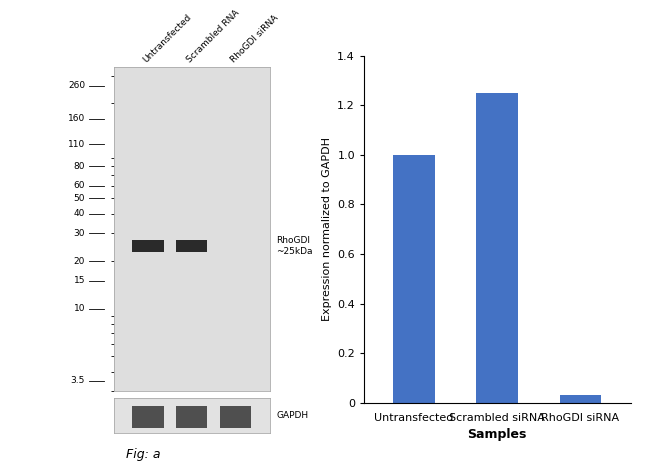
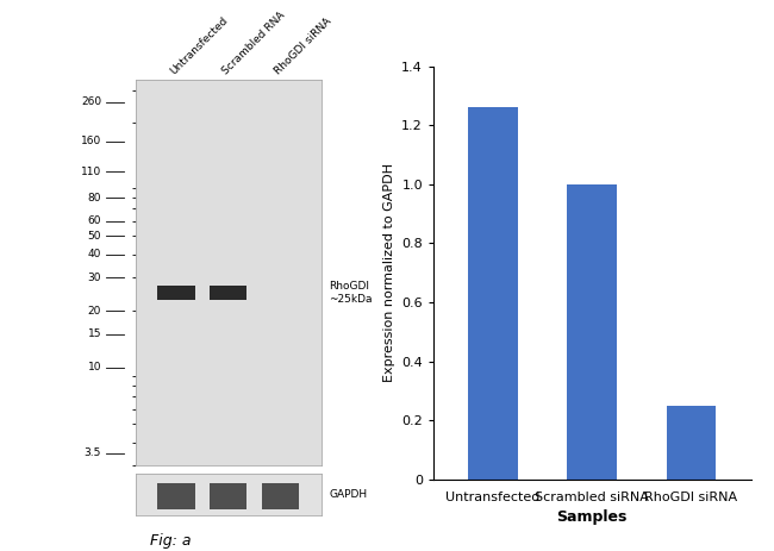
Untransfected: 1.00 -> 1.26
Scrambled siRNA: 1.25 -> 1.00
RhoGDI siRNA: 0.03 -> 0.25
